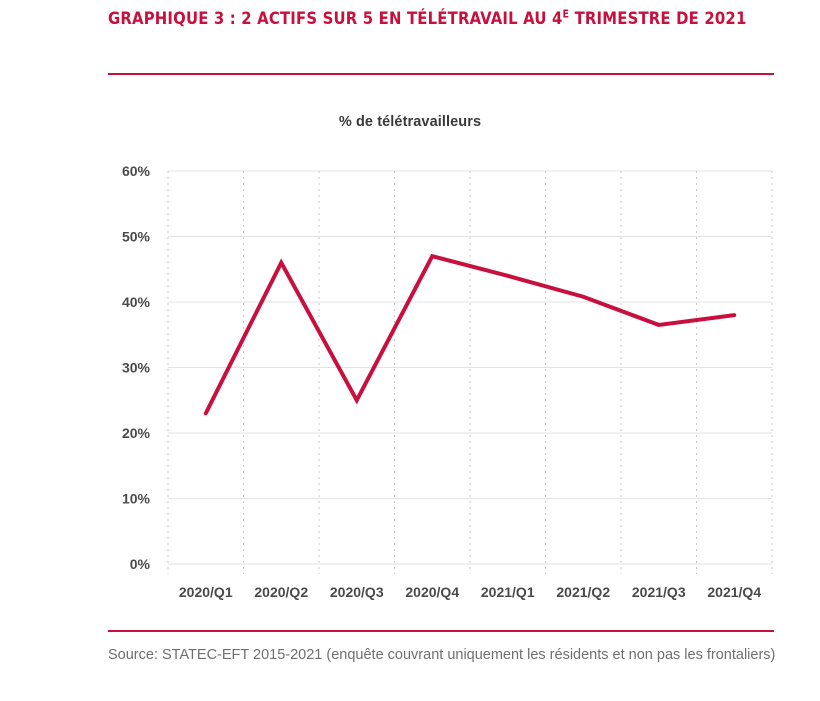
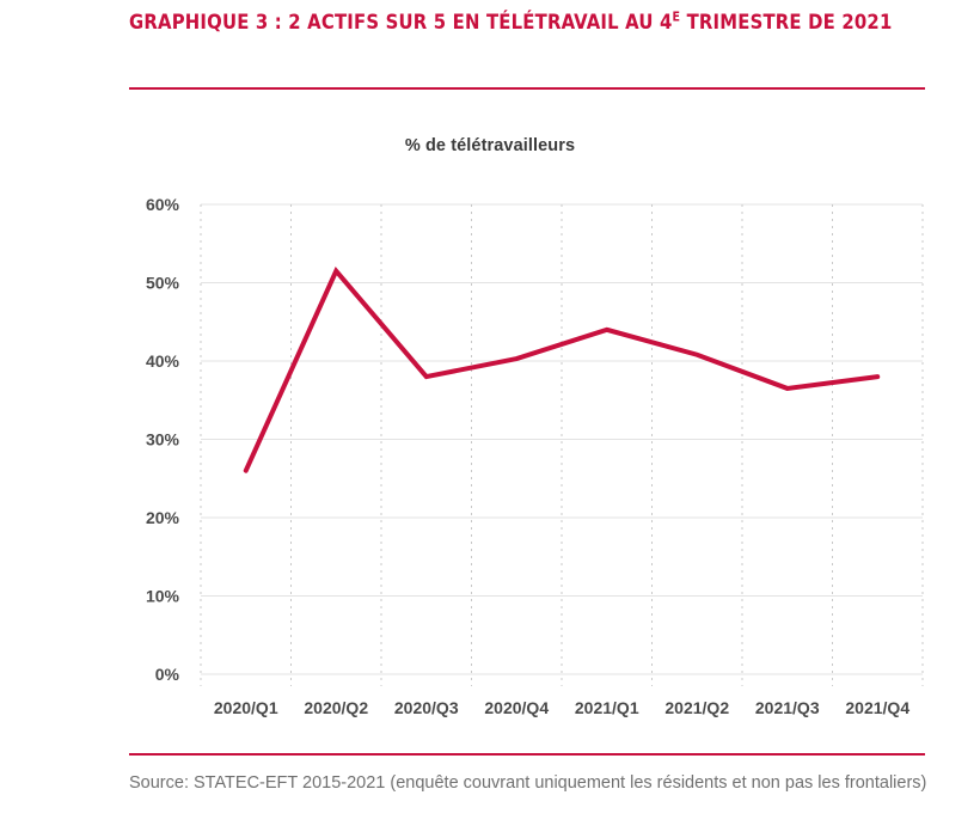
2020/Q1: 23% -> 26%
2020/Q2: 46% -> 52%
2020/Q3: 25% -> 38%
2020/Q4: 47% -> 40%
